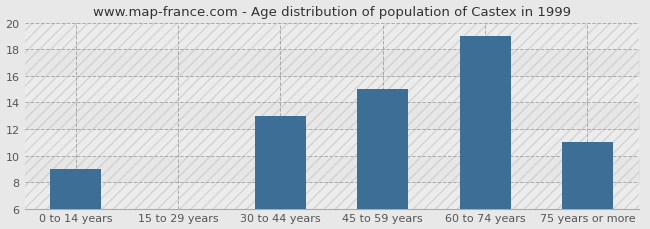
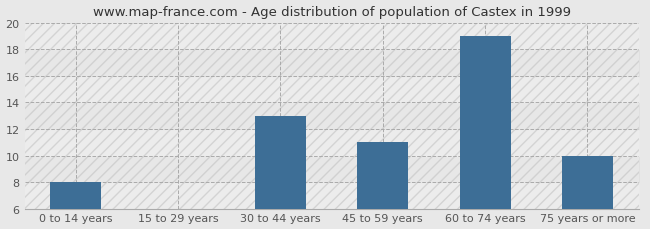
0 to 14 years: 9 -> 8
45 to 59 years: 15 -> 11
75 years or more: 11 -> 10
